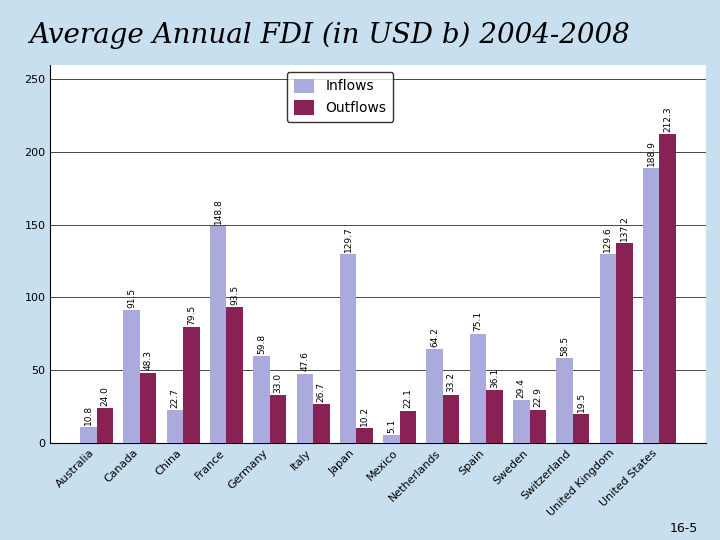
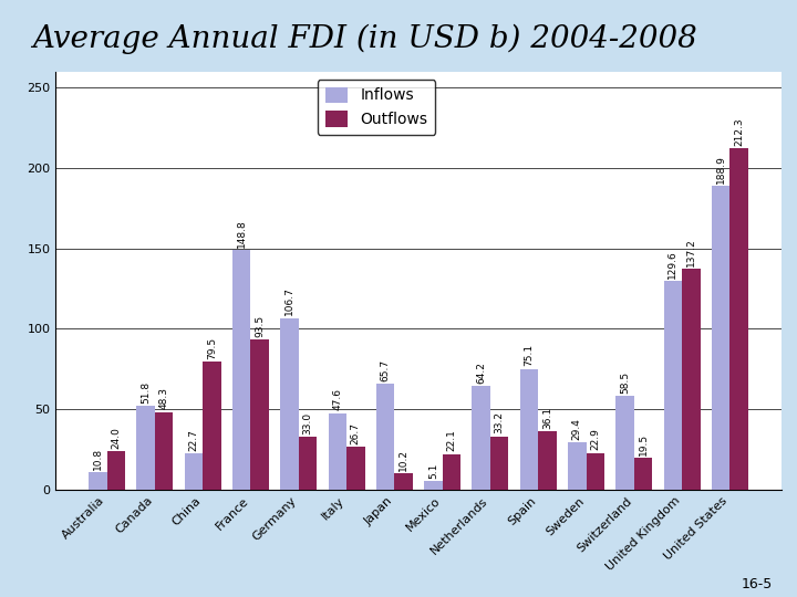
Inflows/Canada: 91.5 -> 51.8
Inflows/Germany: 59.8 -> 106.7
Inflows/Japan: 129.7 -> 65.7
